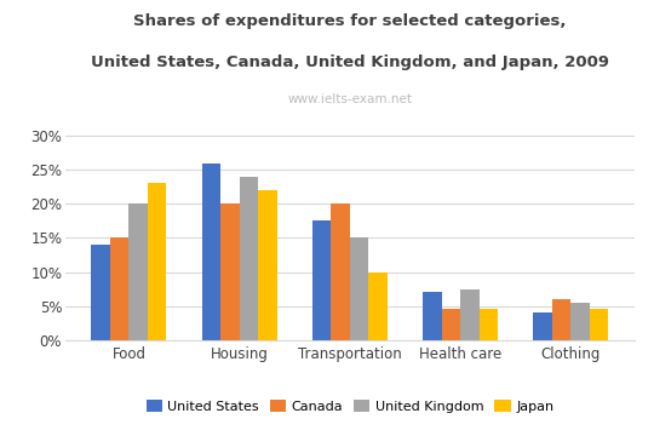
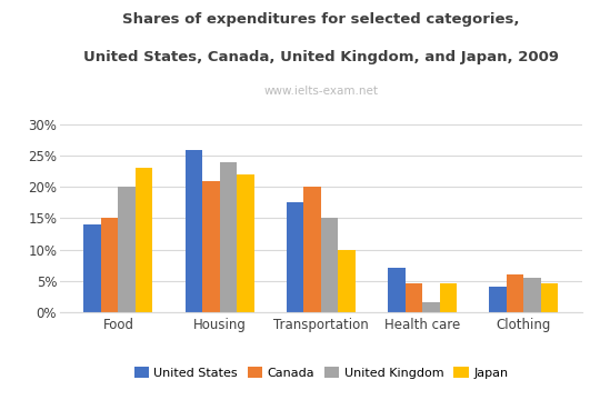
Canada/Housing: 20.0% -> 21.0%
United Kingdom/Health care: 7.4% -> 1.5%
